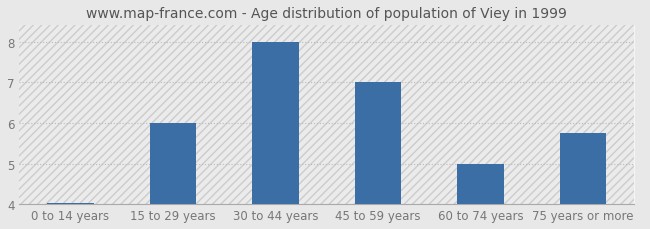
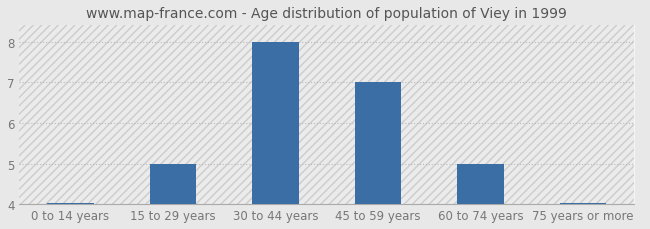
15 to 29 years: 6.00 -> 5.00
75 years or more: 5.75 -> 4.04
